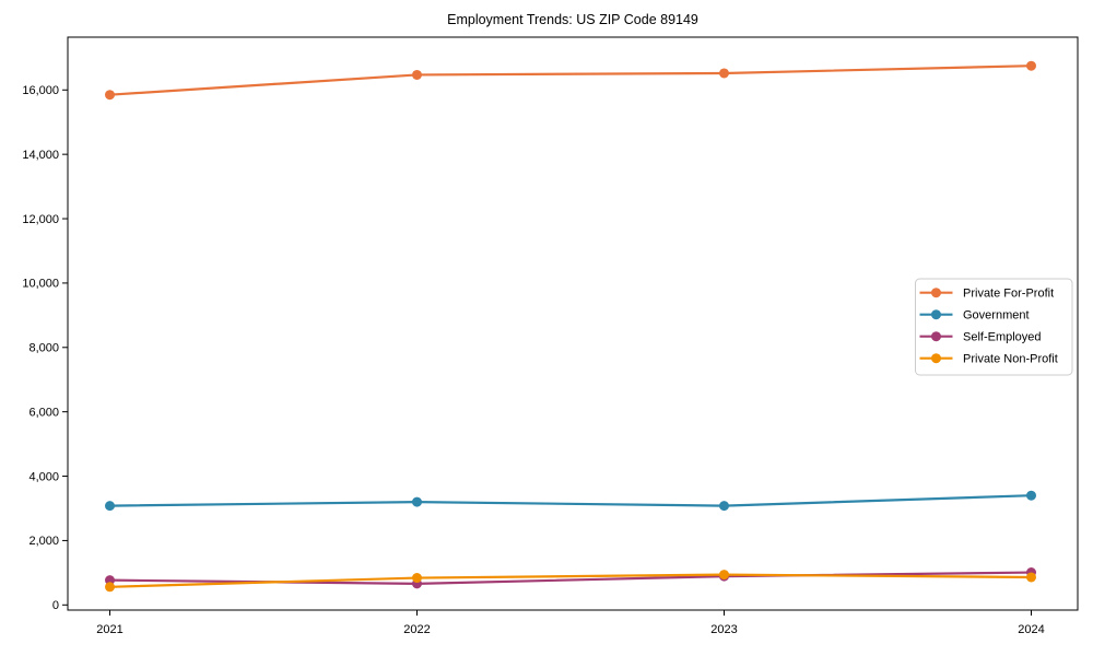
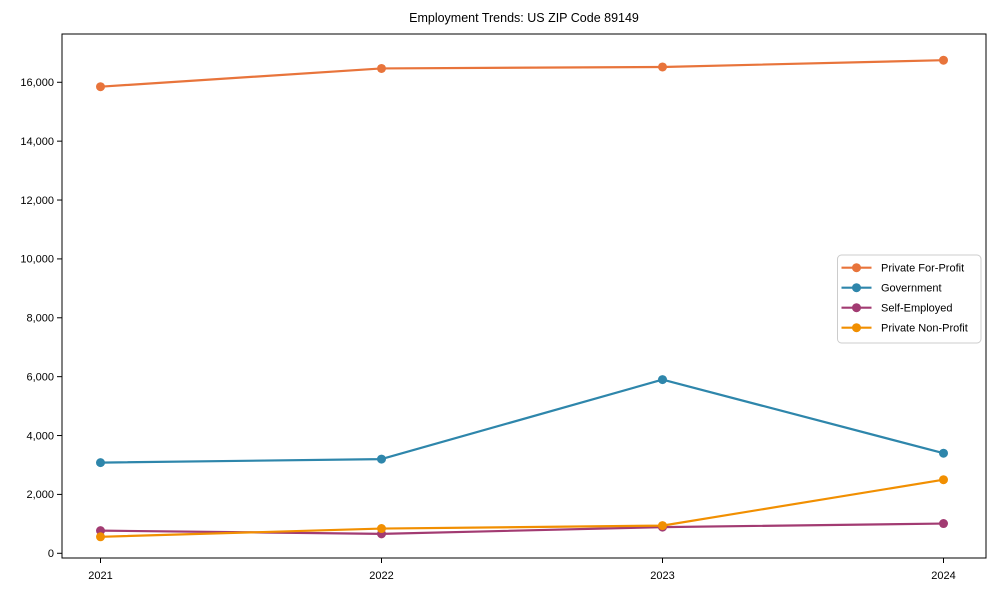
Government/2023: 3100 -> 5900
Private Non-Profit/2024: 900 -> 2500
